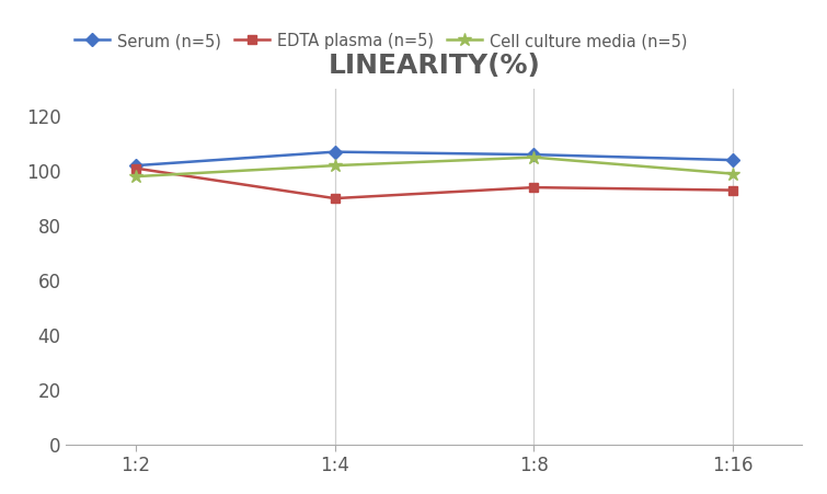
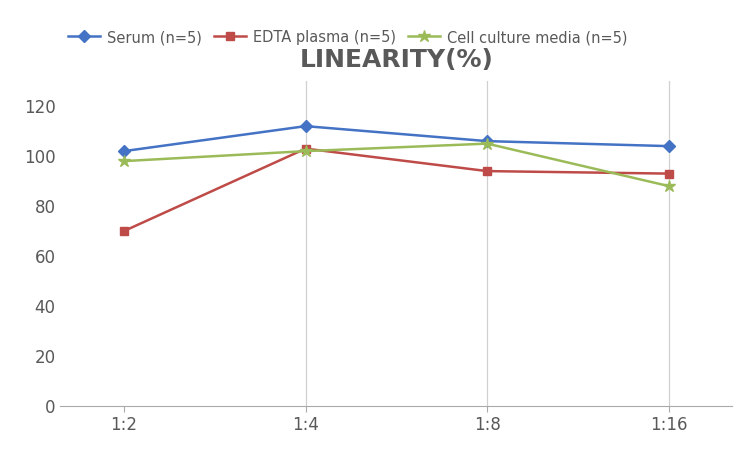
EDTA plasma (n=5)/1:2: 101 -> 70
Serum (n=5)/1:4: 107 -> 112
EDTA plasma (n=5)/1:4: 90 -> 103
Cell culture media (n=5)/1:16: 99 -> 88
